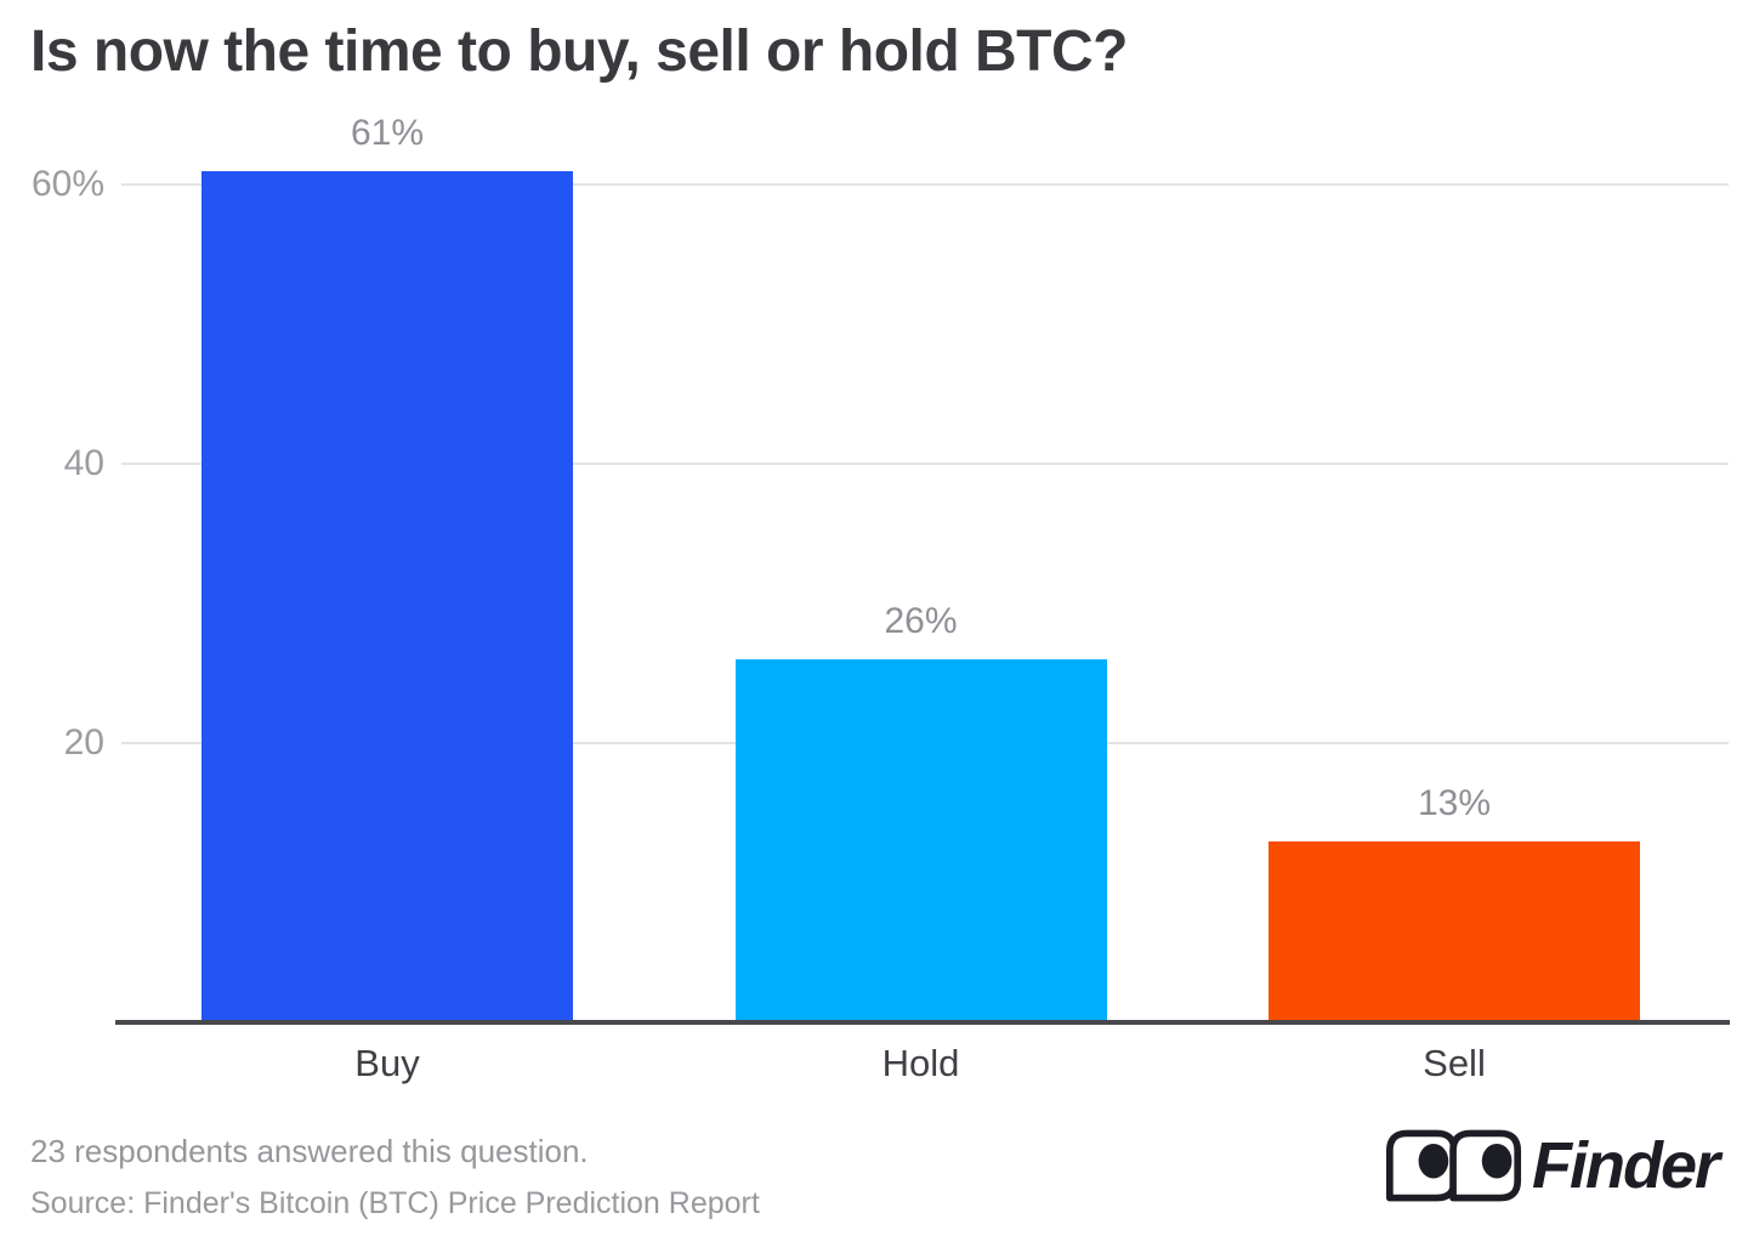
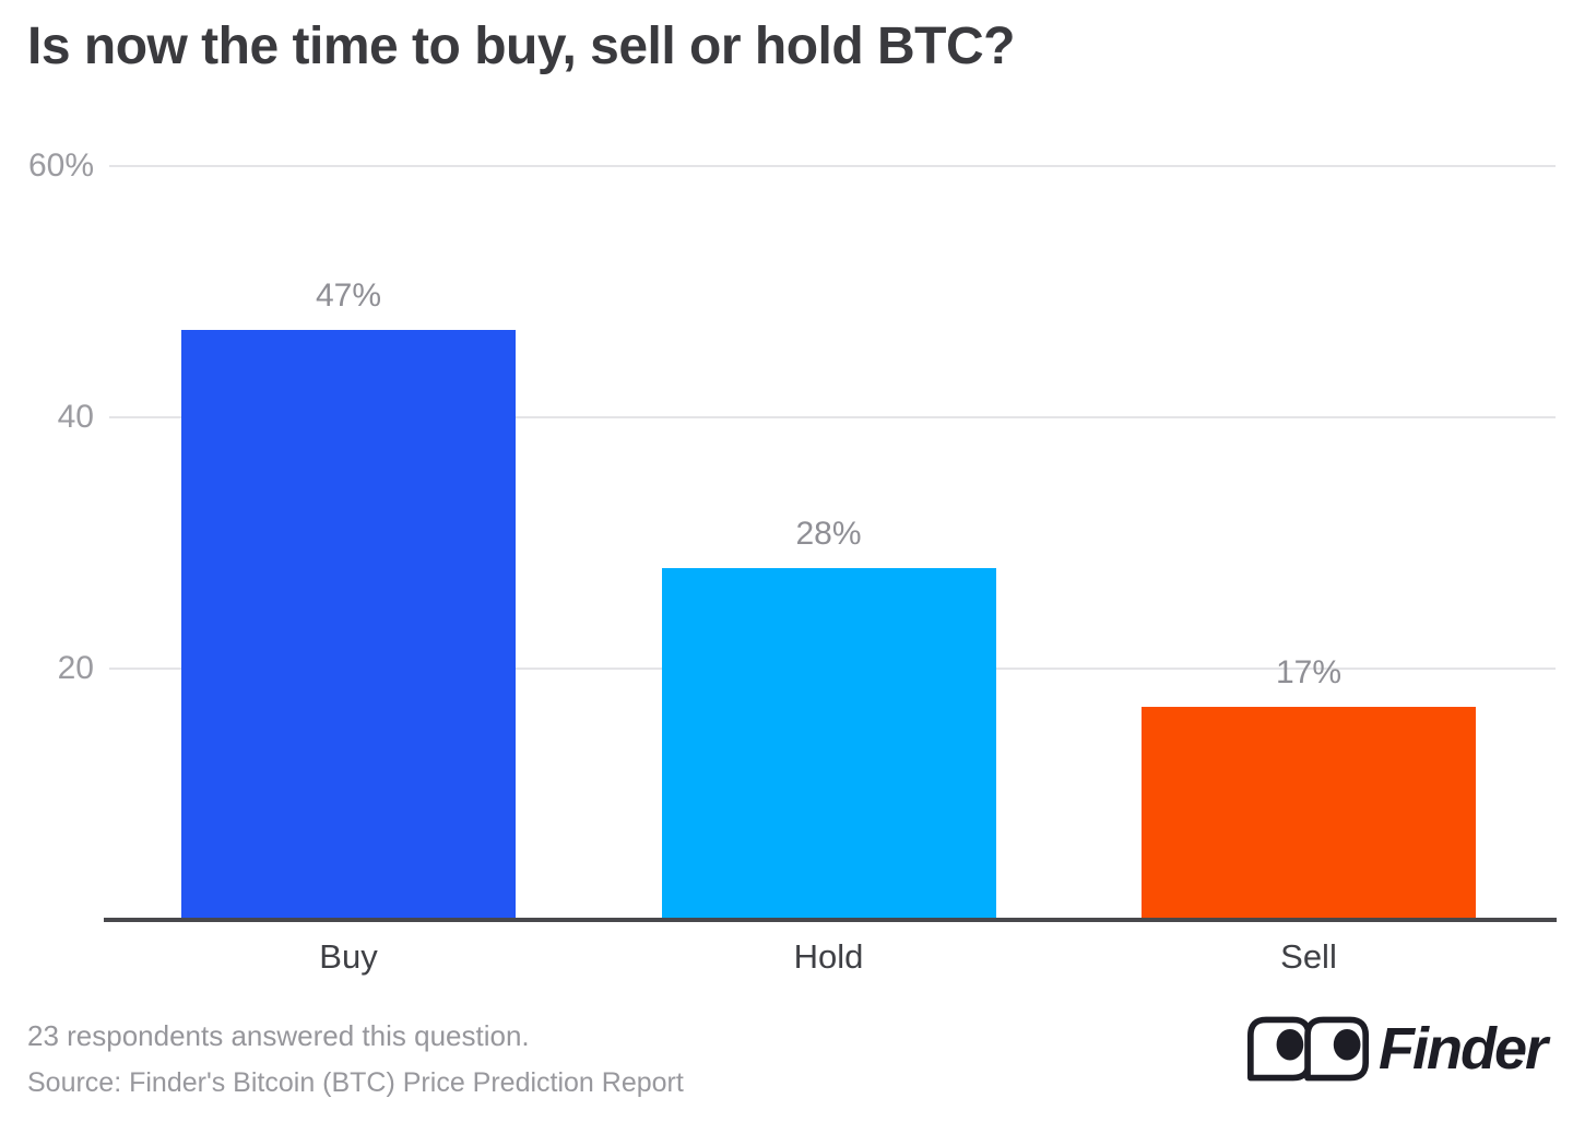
Buy: 61% -> 47%
Hold: 26% -> 28%
Sell: 13% -> 17%
